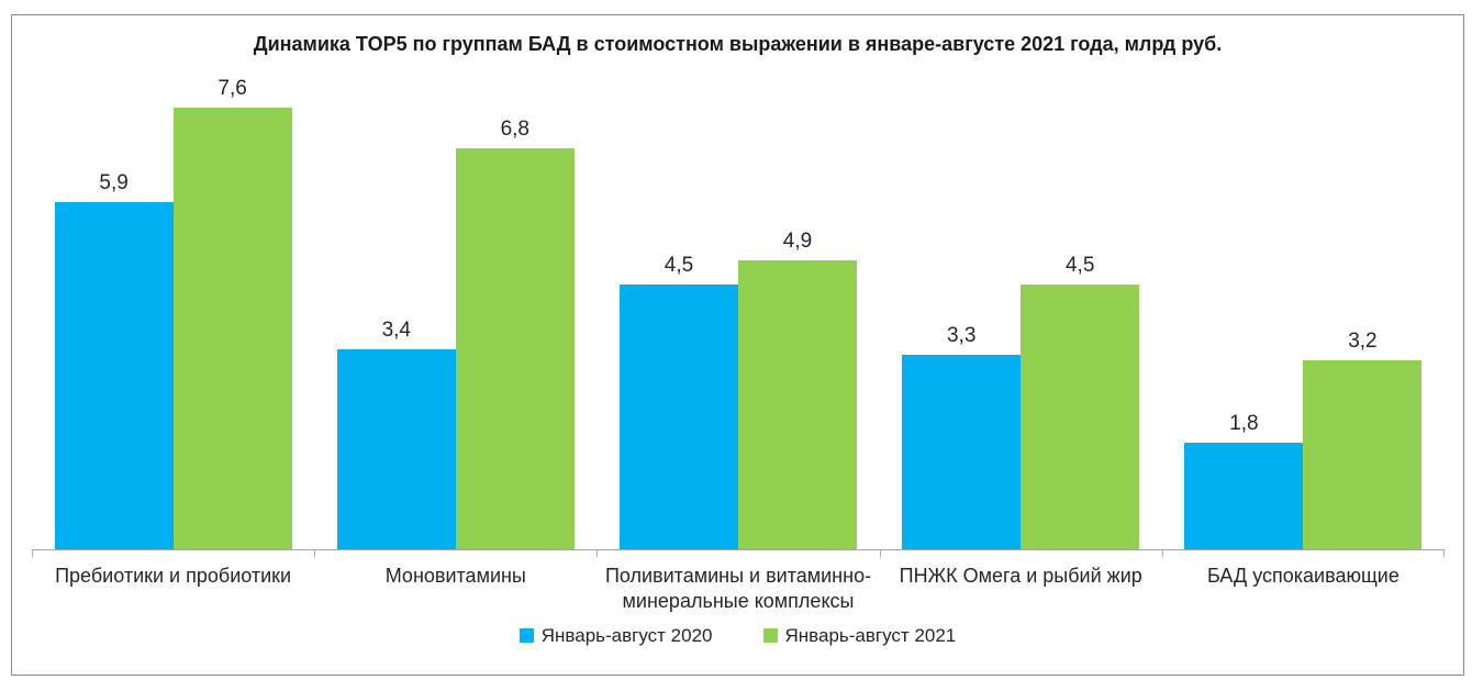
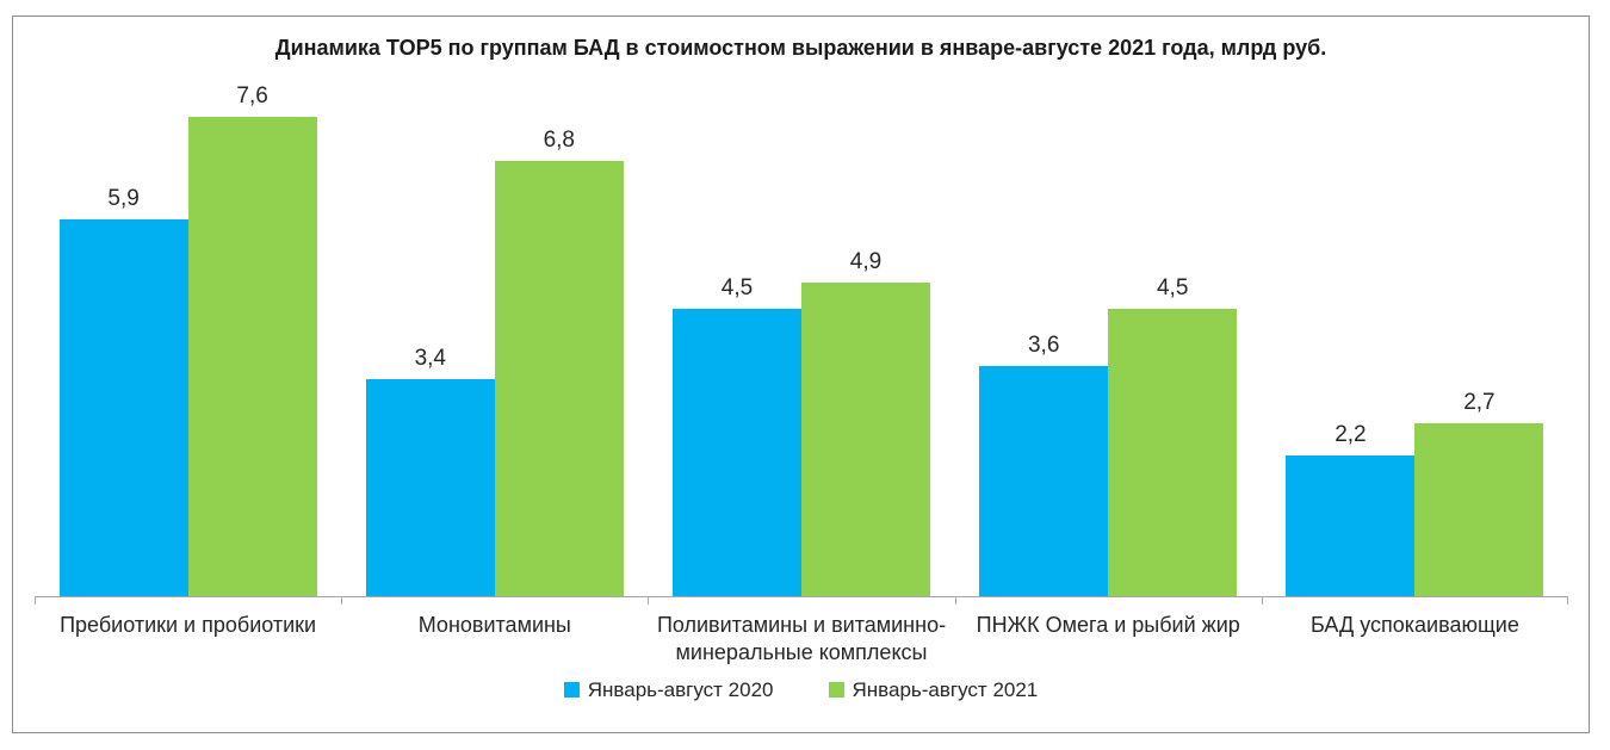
Январь-август 2020/ПНЖК Омега и рыбий жир: 3,3 -> 3,6
Январь-август 2020/БАД успокаивающие: 1,8 -> 2,2
Январь-август 2021/БАД успокаивающие: 3,2 -> 2,7
